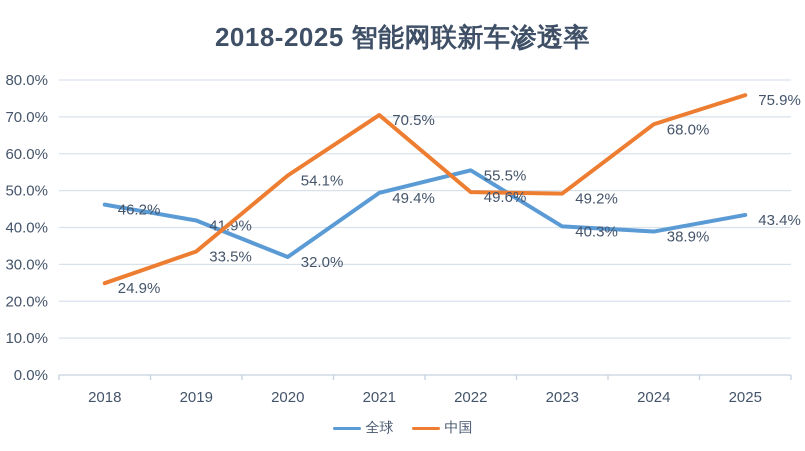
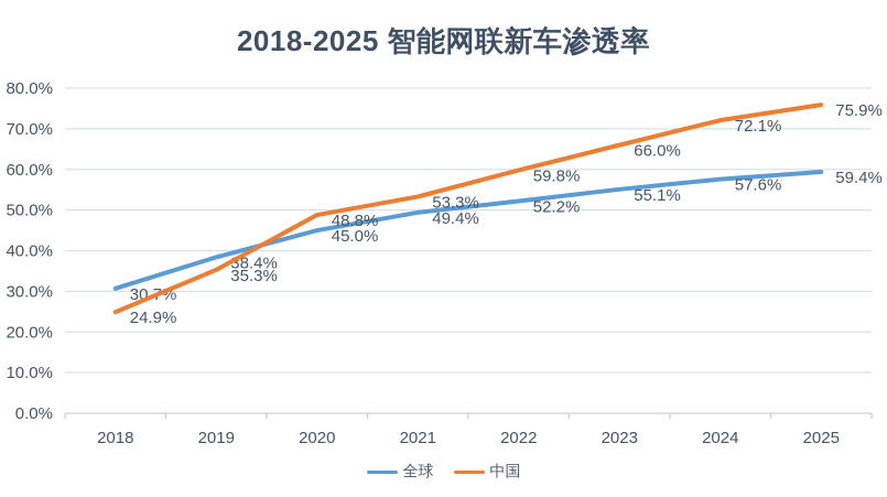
全球/2018: 46.2% -> 30.7%
全球/2019: 41.9% -> 38.4%
中国/2019: 33.5% -> 35.3%
全球/2020: 32.0% -> 45.0%
中国/2020: 54.1% -> 48.8%
中国/2021: 70.5% -> 53.3%
全球/2022: 55.5% -> 52.2%
中国/2022: 49.6% -> 59.8%
全球/2023: 40.3% -> 55.1%
中国/2023: 49.2% -> 66.0%
全球/2024: 38.9% -> 57.6%
中国/2024: 68.0% -> 72.1%
全球/2025: 43.4% -> 59.4%
